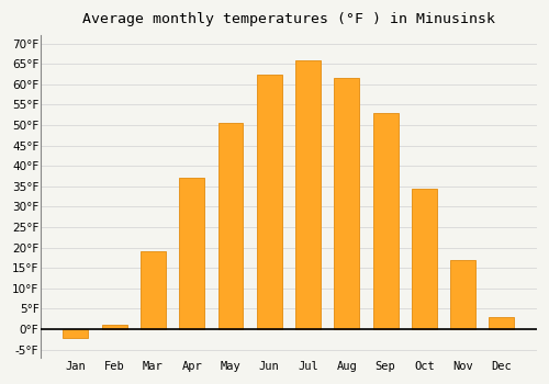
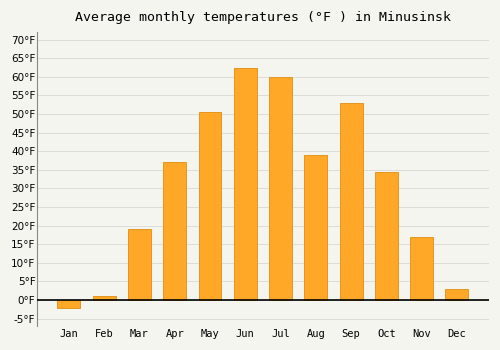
Jul: 66.0°F -> 60.0°F
Aug: 61.5°F -> 39.0°F
